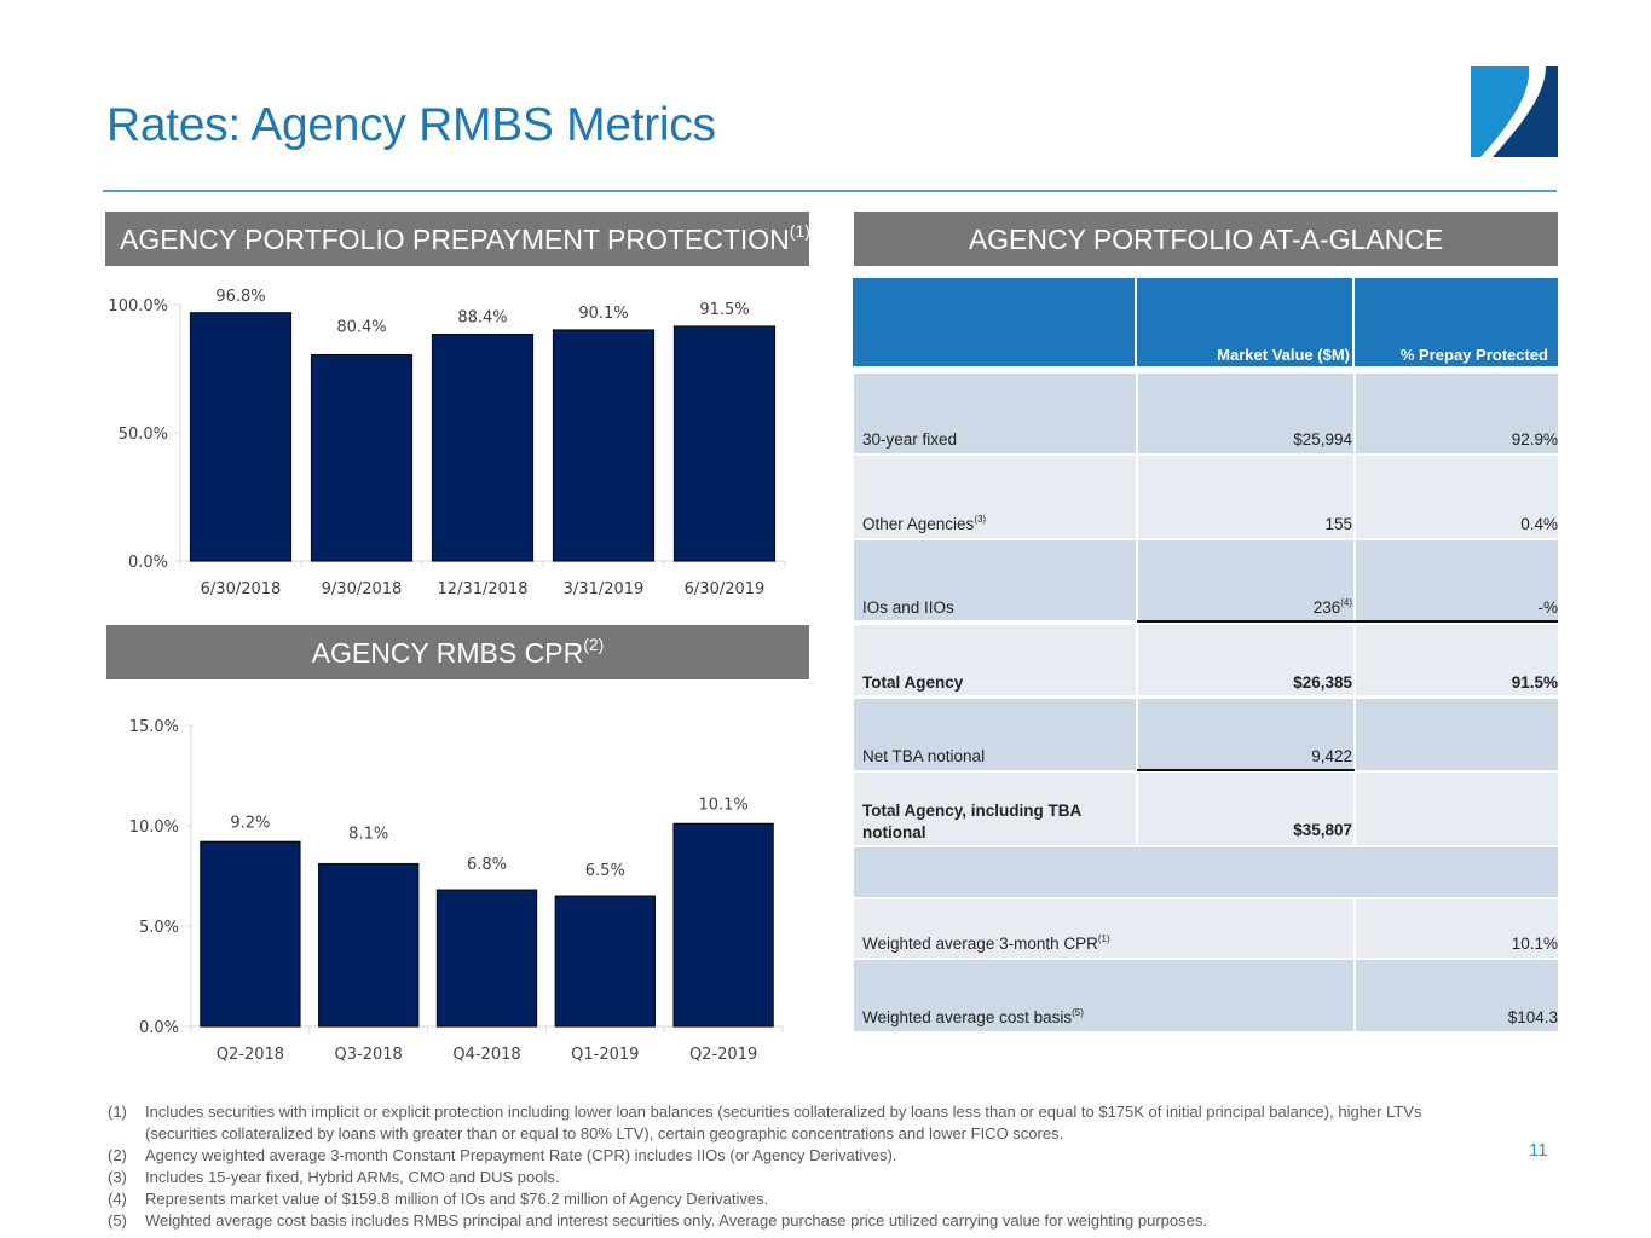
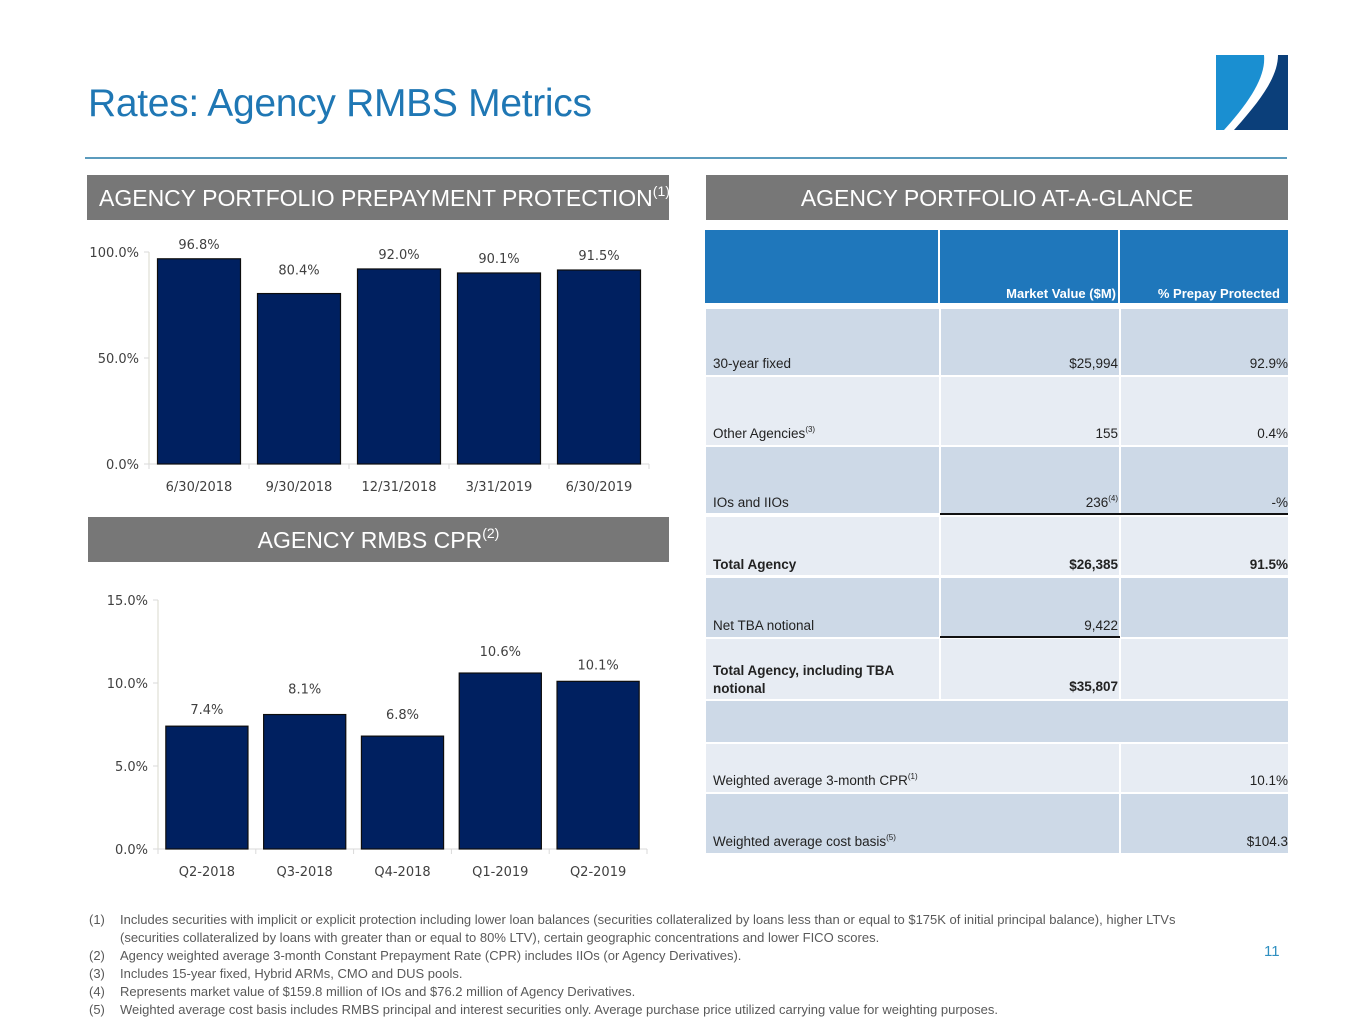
AGENCY PORTFOLIO PREPAYMENT PROTECTION(1)/12/31/2018: 88.4% -> 92.0%
AGENCY RMBS CPR(2)/Q2-2018: 9.2% -> 7.4%
AGENCY RMBS CPR(2)/Q1-2019: 6.5% -> 10.6%
